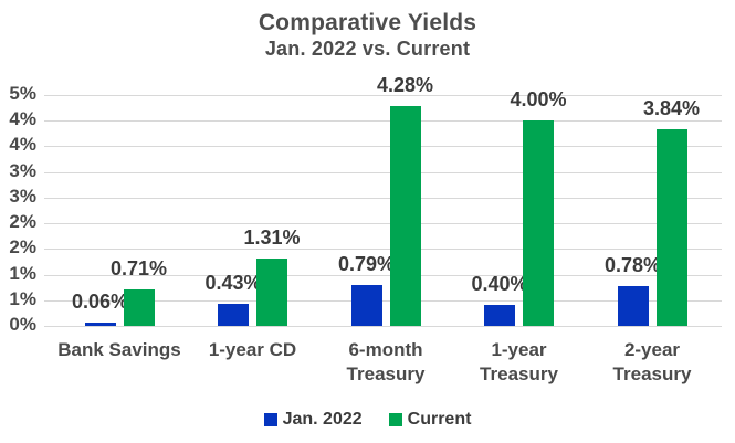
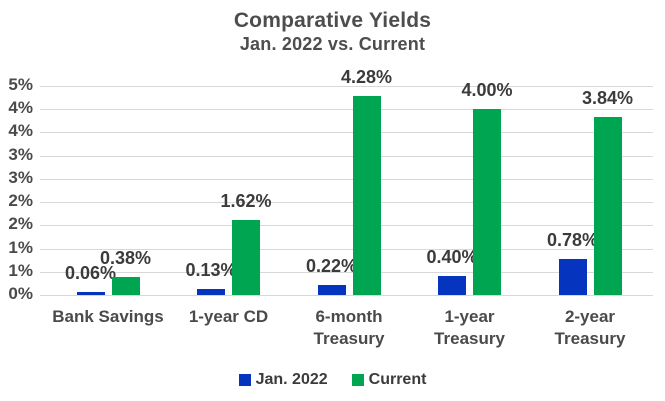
Current/Bank Savings: 0.71% -> 0.38%
Jan. 2022/1-year CD: 0.43% -> 0.13%
Current/1-year CD: 1.31% -> 1.62%
Jan. 2022/6-month Treasury: 0.79% -> 0.22%
